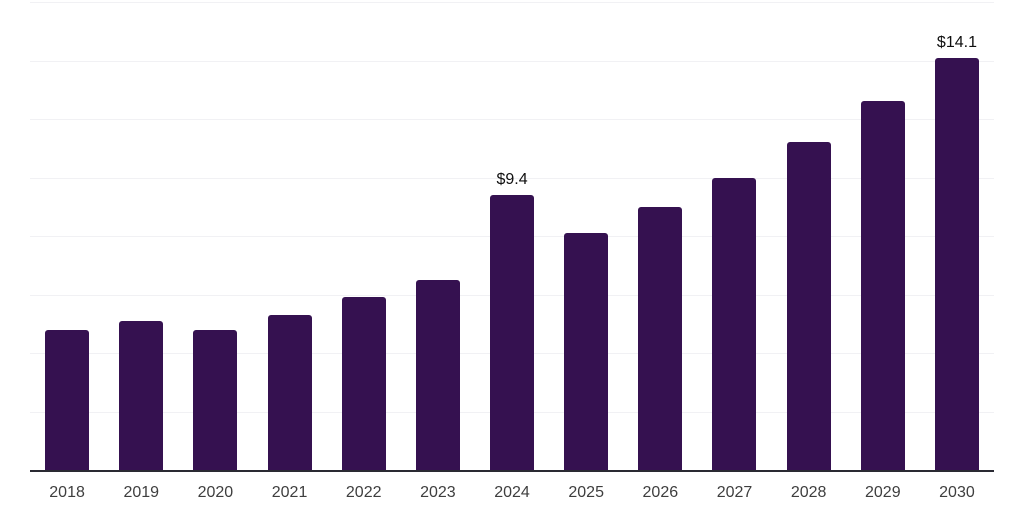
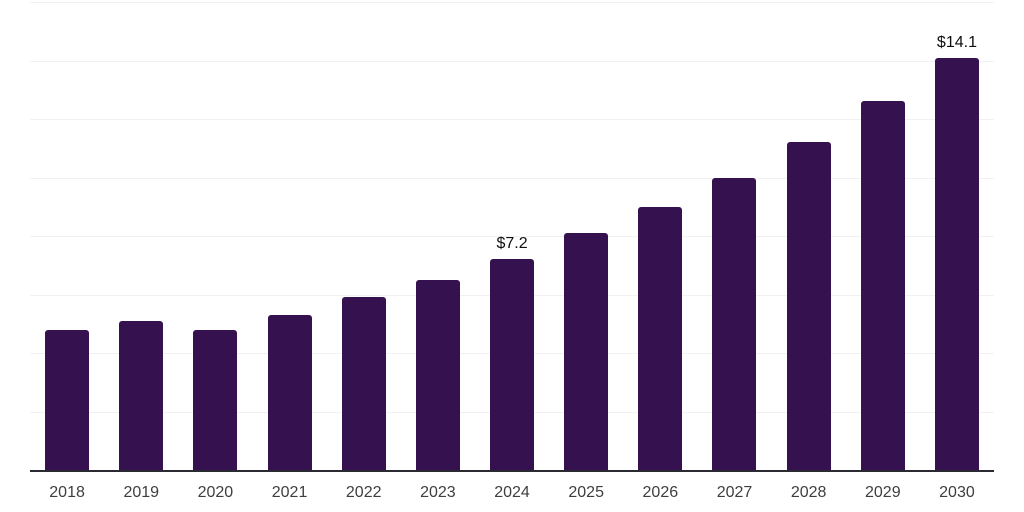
2024: $9.4 -> $7.2
